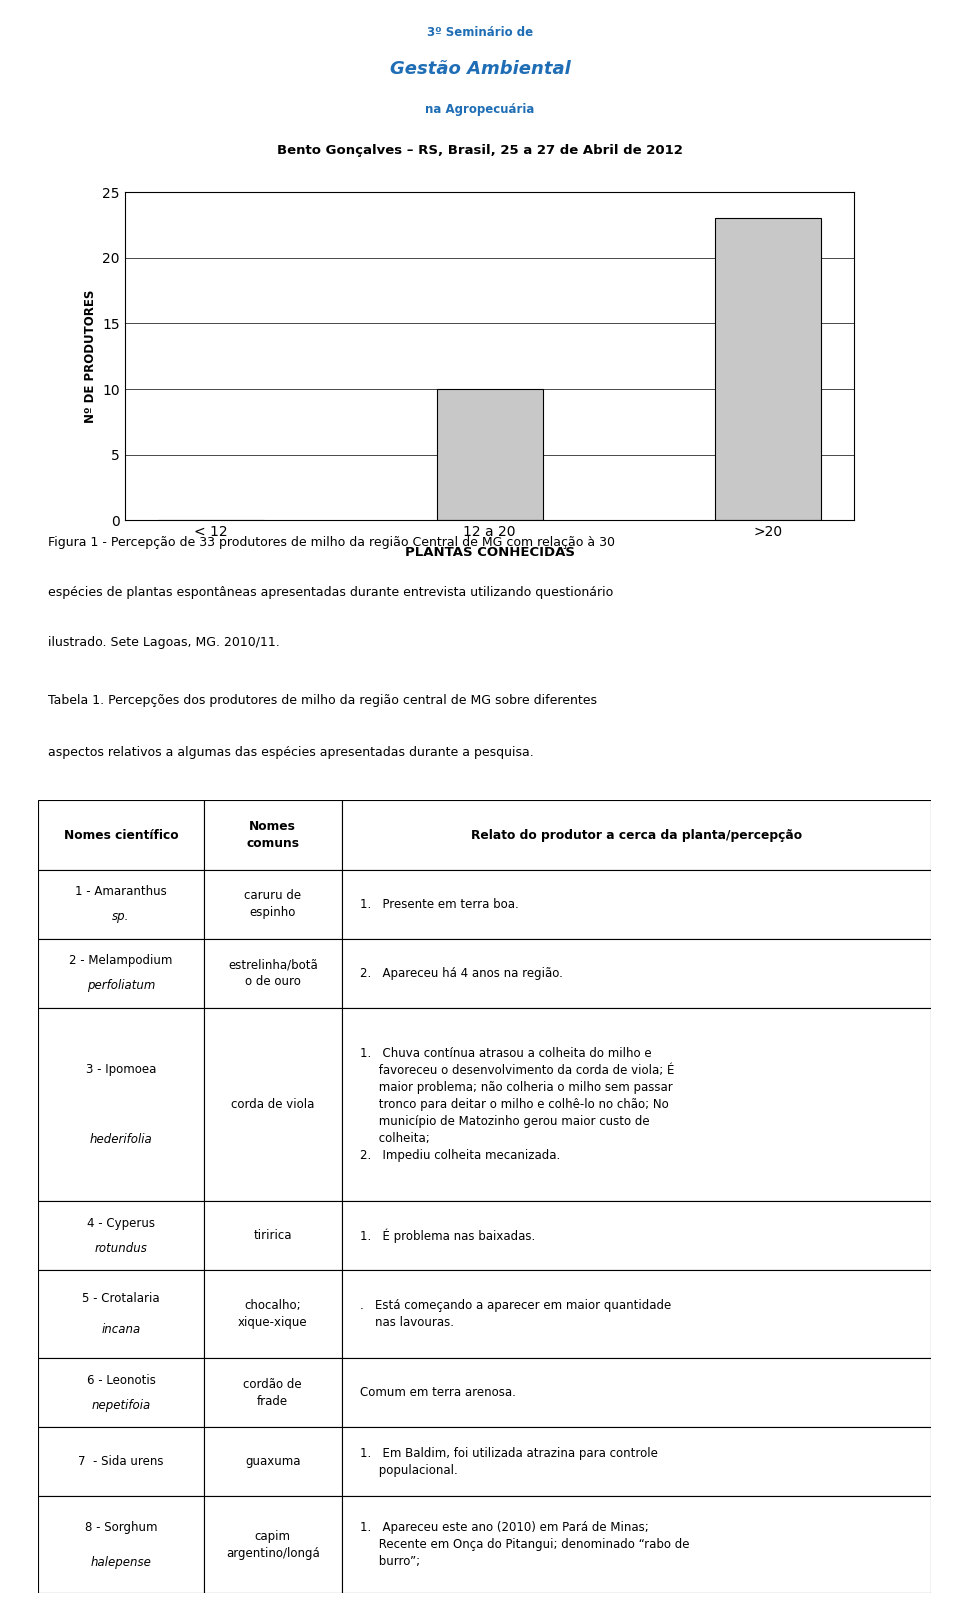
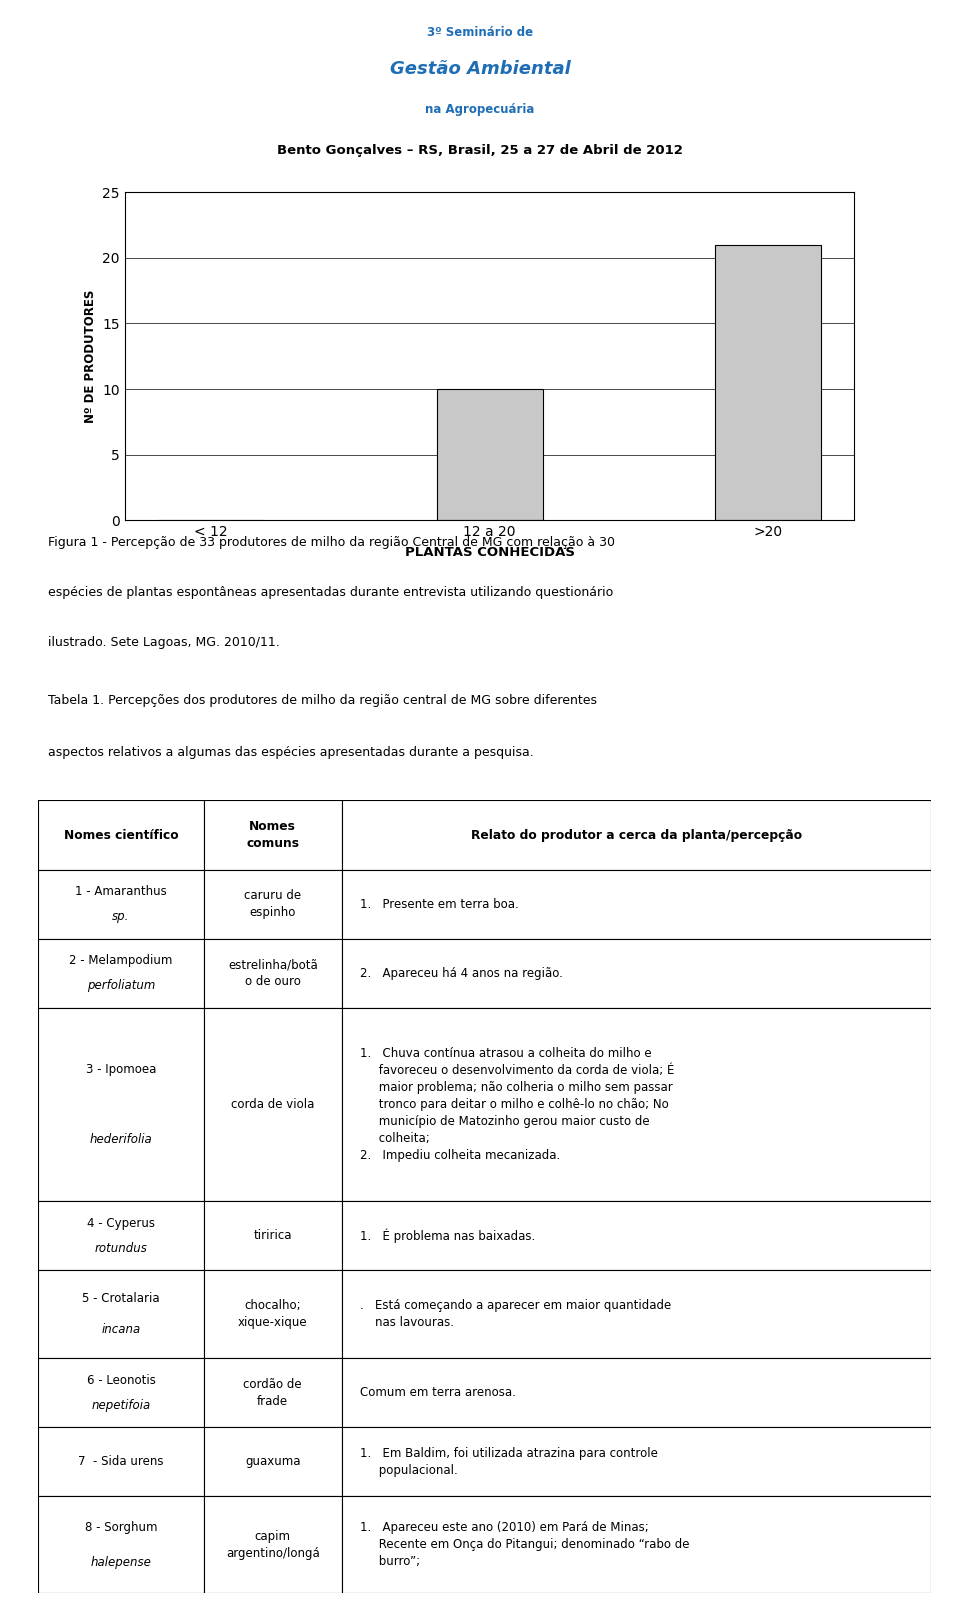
>20: 23 -> 21
